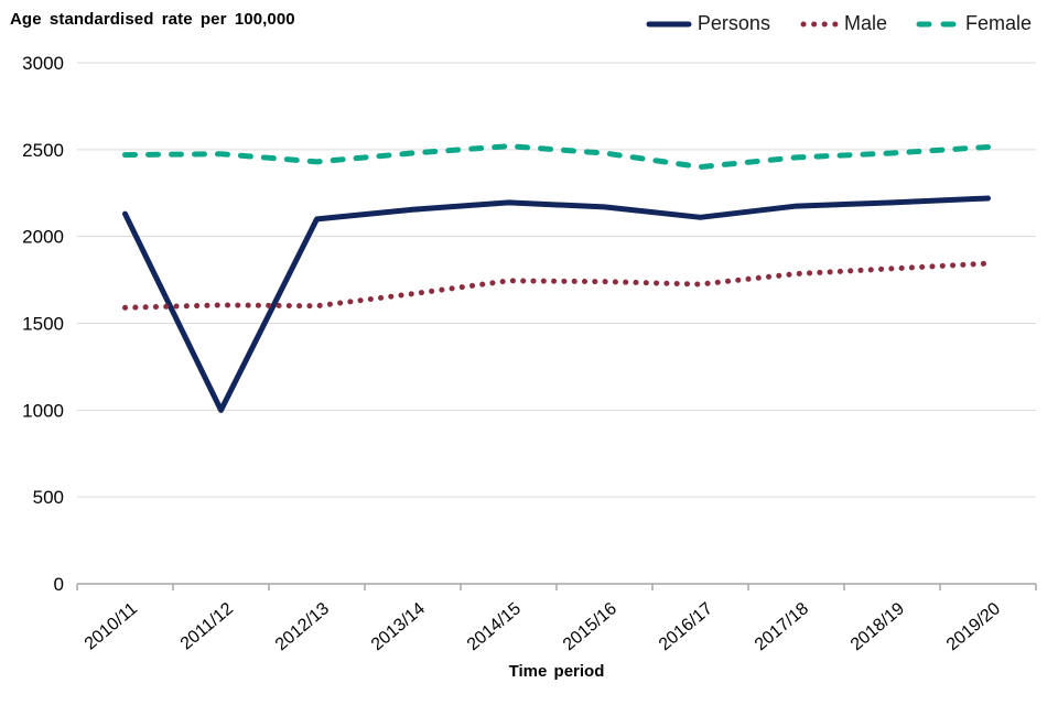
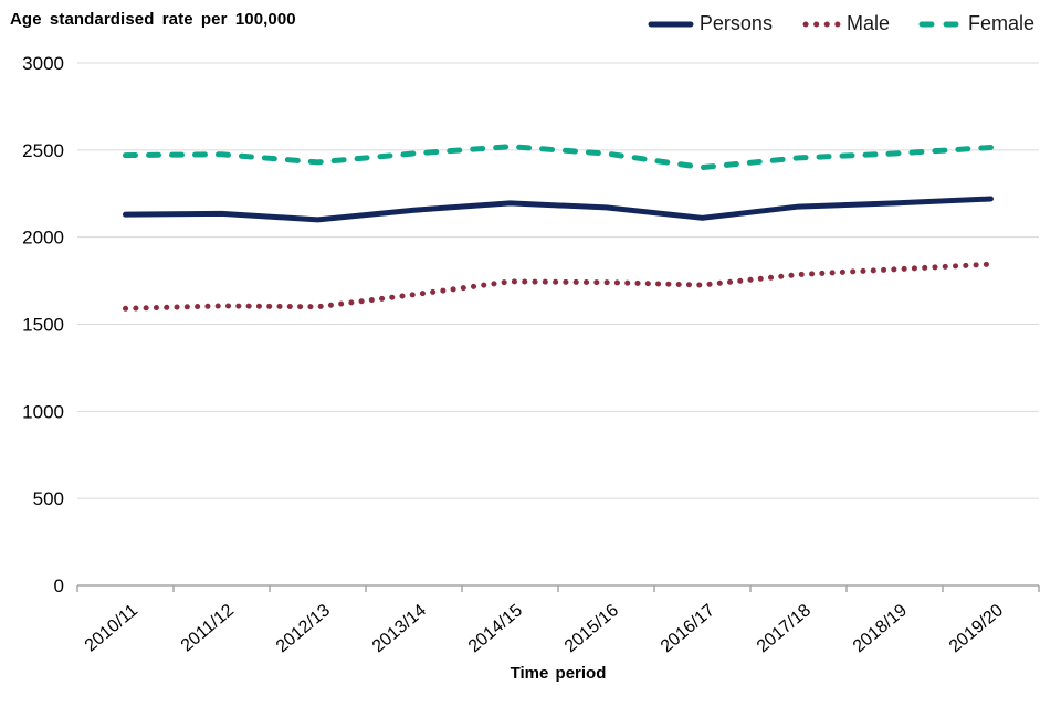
Persons/2011/12: 1000 -> 2140
